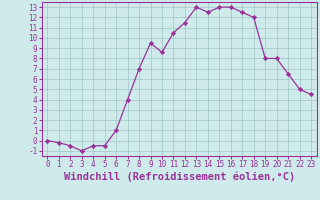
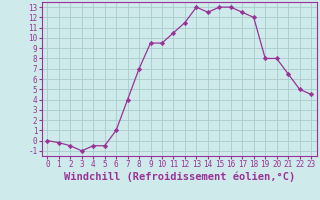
10: 8.6 -> 9.5
